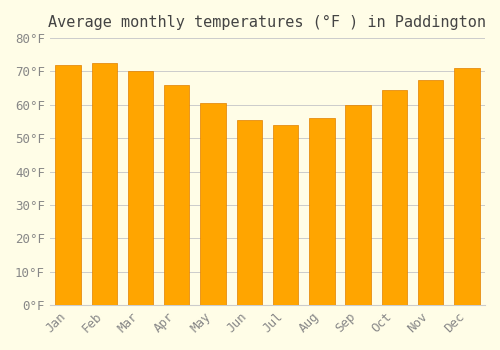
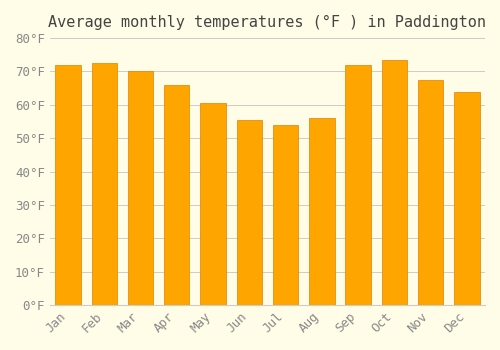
Sep: 60.0°F -> 72.0°F
Oct: 64.5°F -> 73.5°F
Dec: 71.0°F -> 64.0°F
